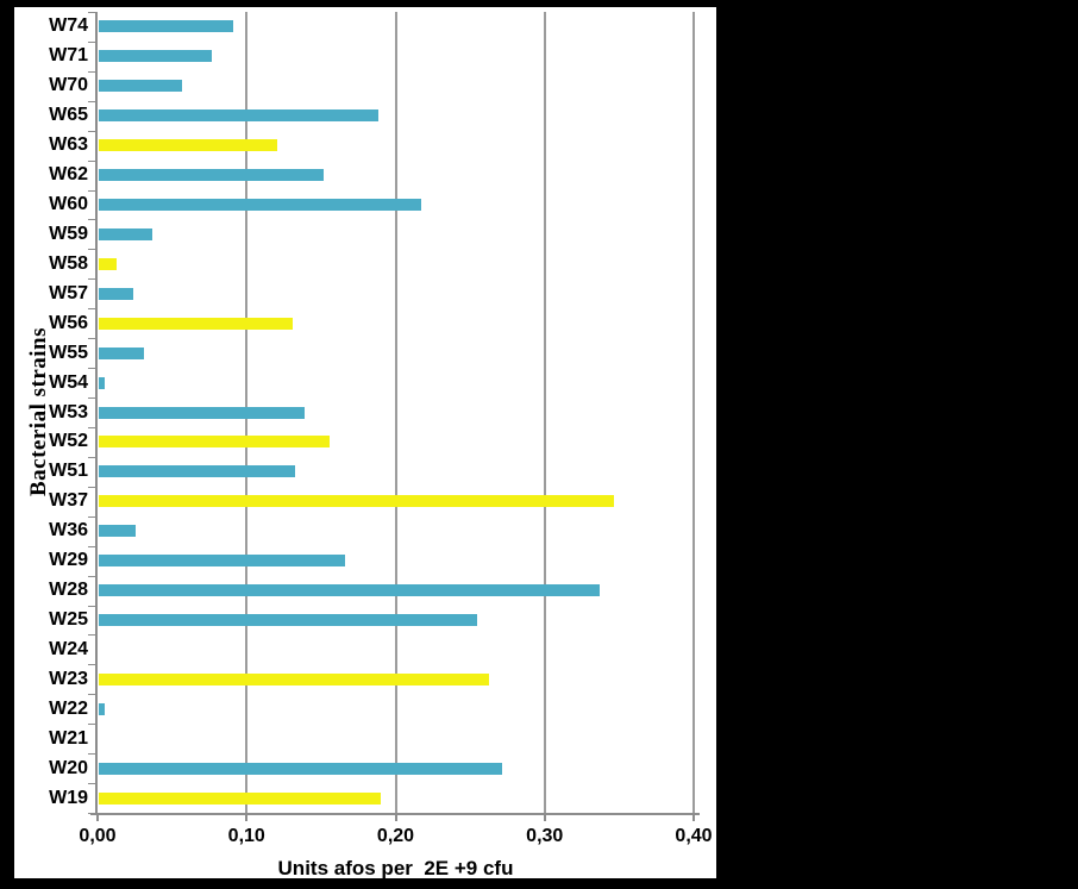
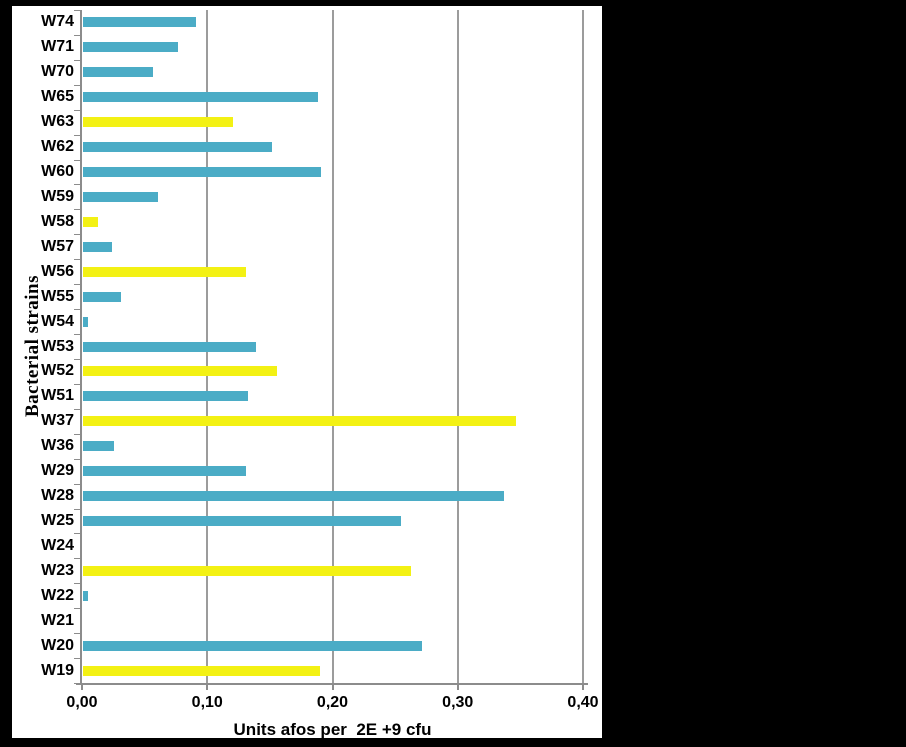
W60: 0,22 -> 0,19
W59: 0,04 -> 0,06
W29: 0,17 -> 0,13
